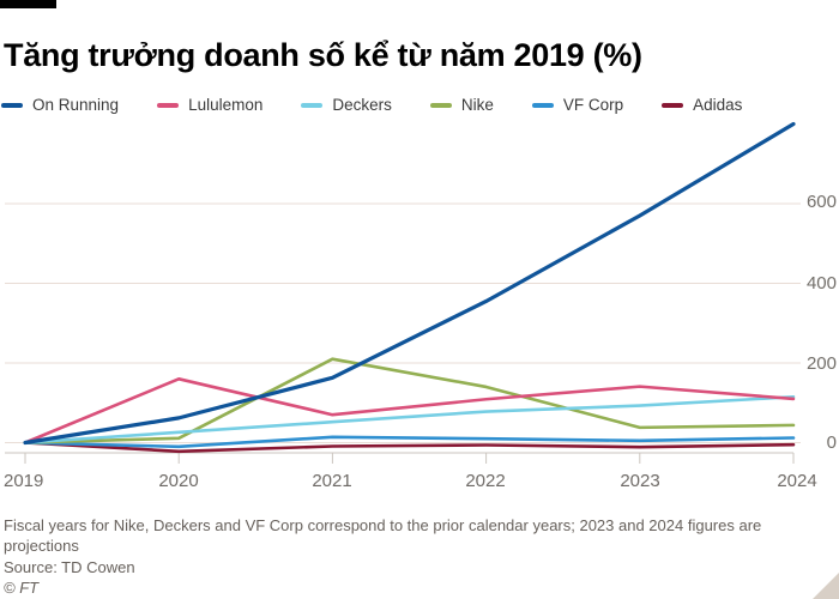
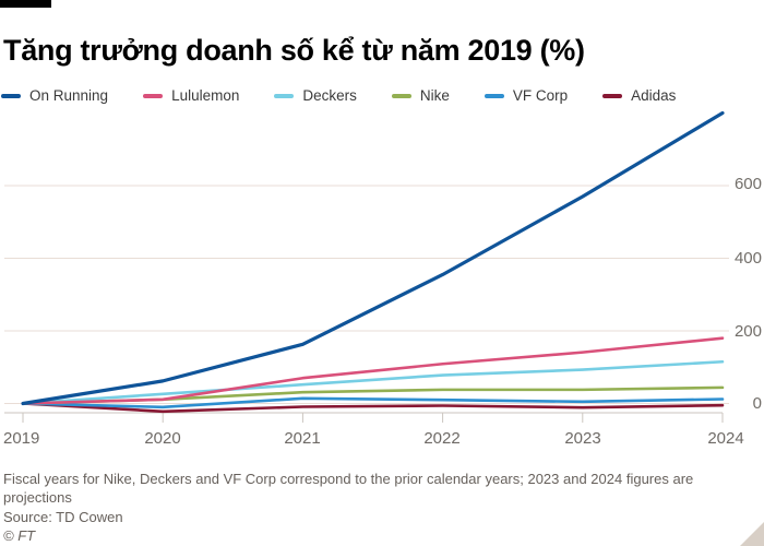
Lululemon/2020: 160 -> 10
Nike/2021: 210 -> 30
Nike/2022: 140 -> 40
Lululemon/2024: 110 -> 180
